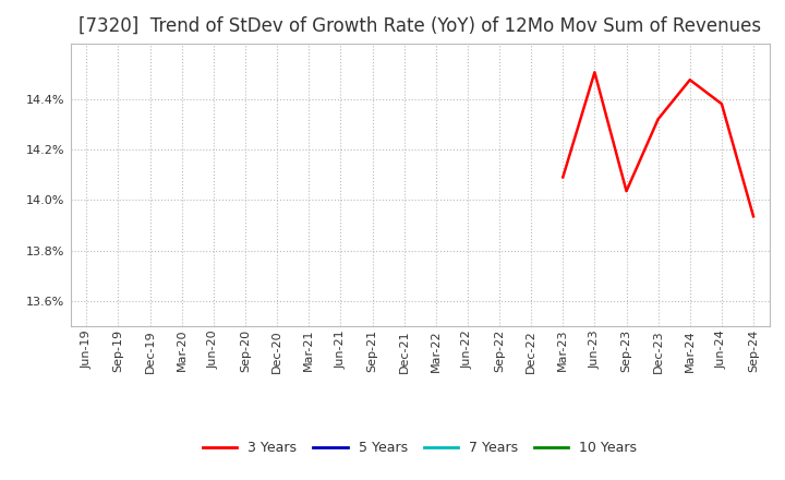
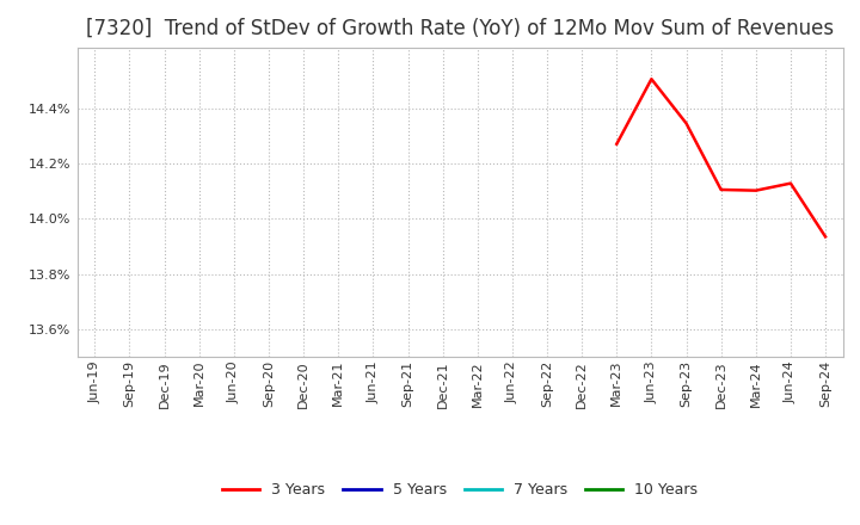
Mar-23: 14.090% -> 14.270%
Sep-23: 14.035% -> 14.345%
Dec-23: 14.320% -> 14.105%
Mar-24: 14.475% -> 14.102%
Jun-24: 14.380% -> 14.128%
